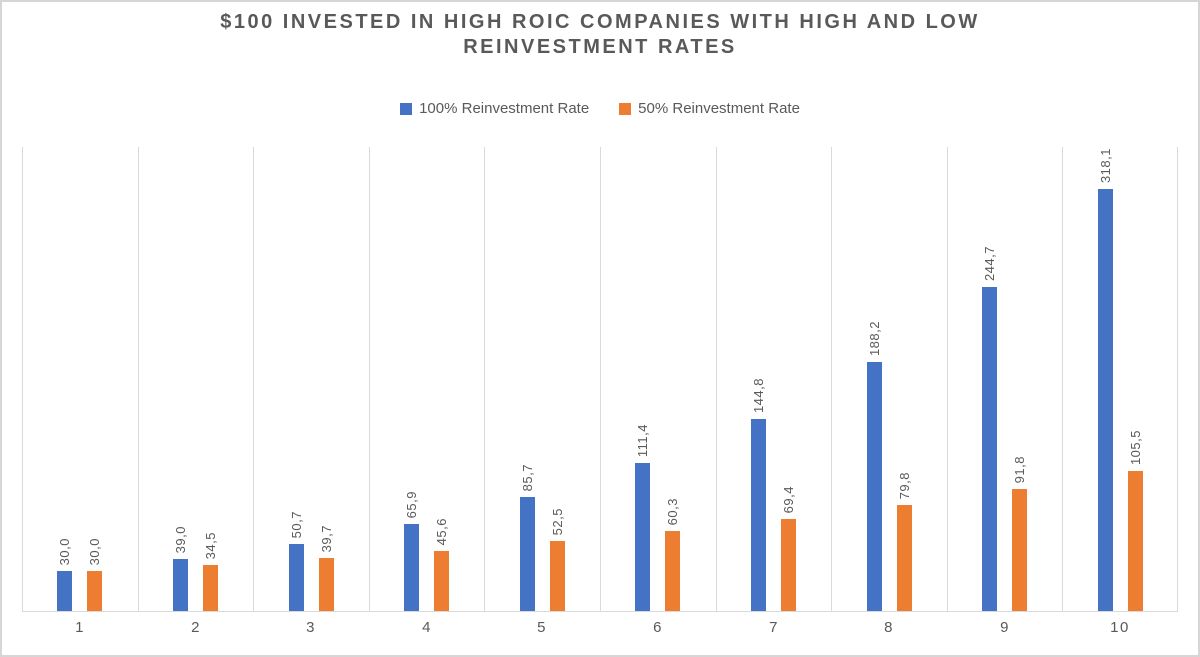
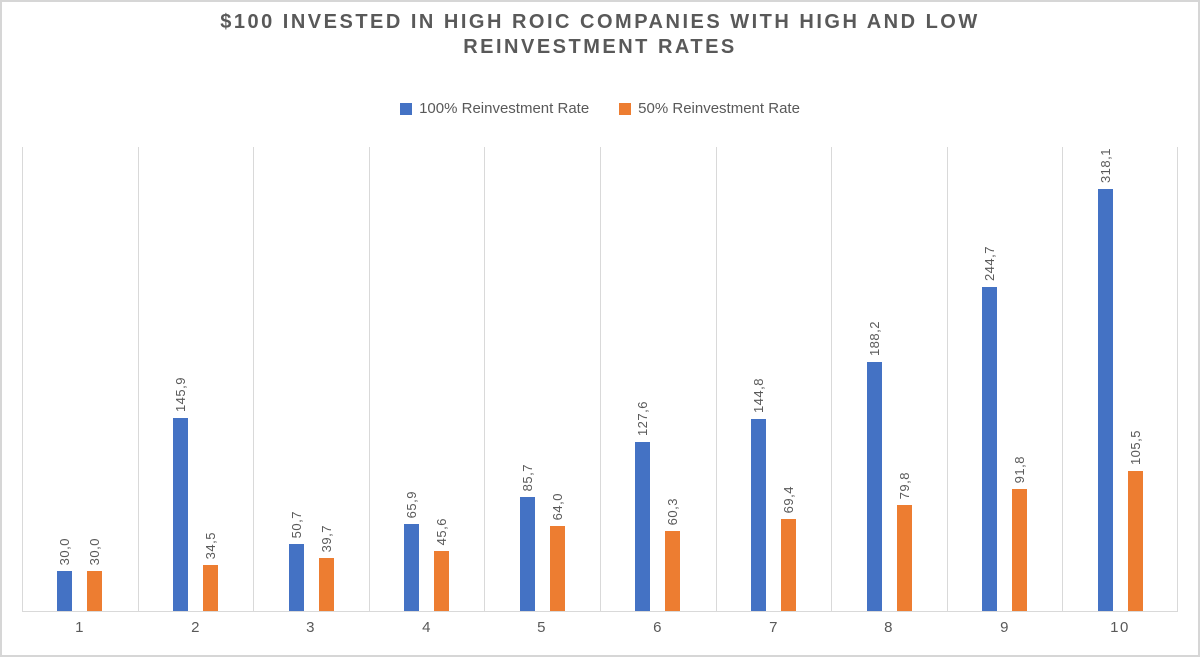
100% Reinvestment Rate/2: 39,0 -> 145,9
50% Reinvestment Rate/5: 52,5 -> 64,0
100% Reinvestment Rate/6: 111,4 -> 127,6
